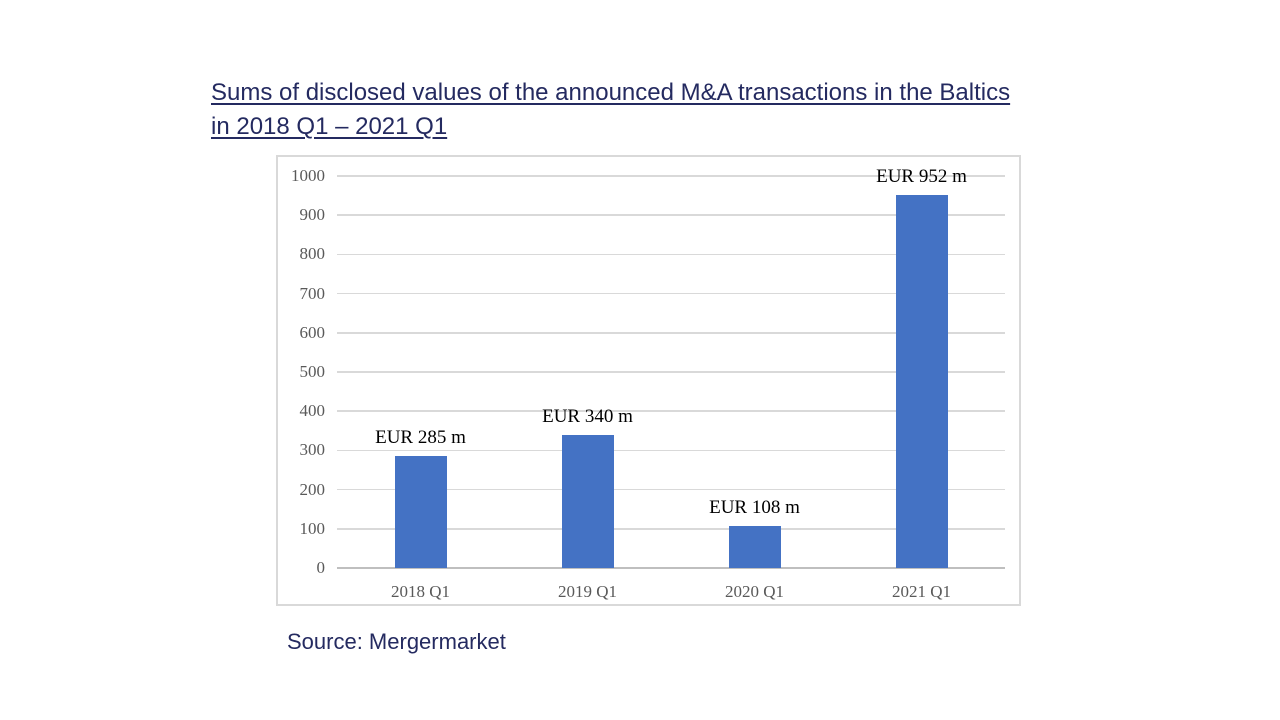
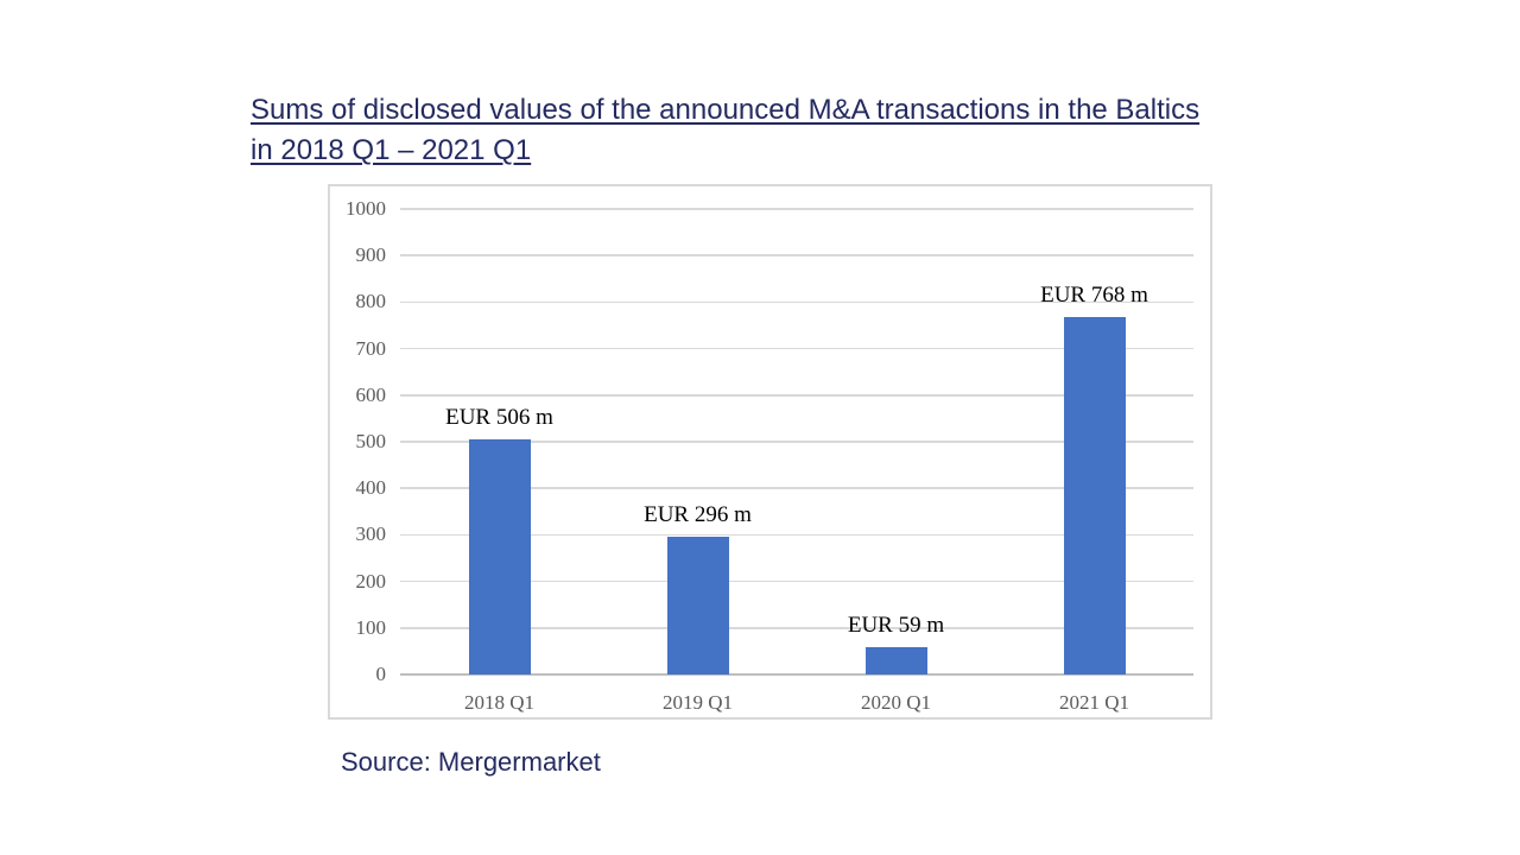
2018 Q1: 285 -> 506
2019 Q1: 340 -> 296
2020 Q1: 108 -> 59
2021 Q1: 952 -> 768
